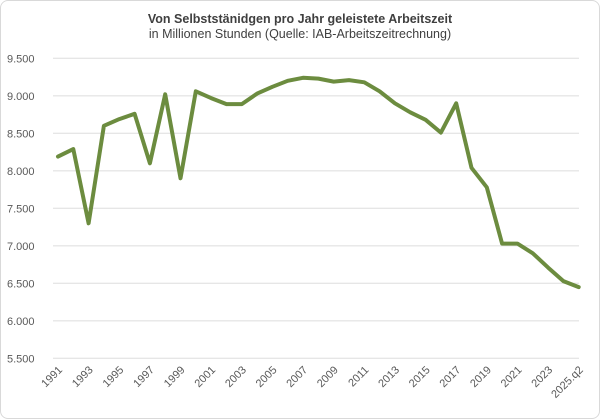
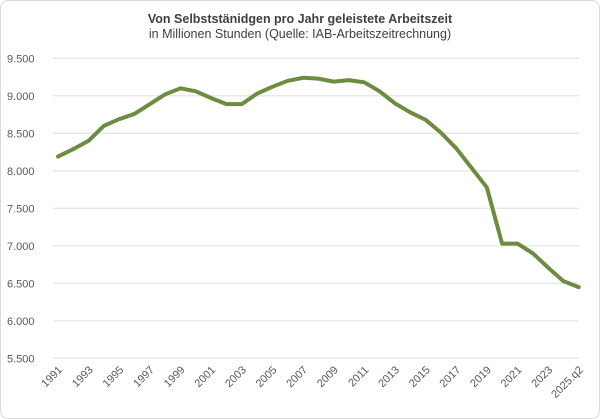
1993: 7300 -> 8400
1997: 8100 -> 8900
1999: 7900 -> 9100
2017: 8900 -> 8300
